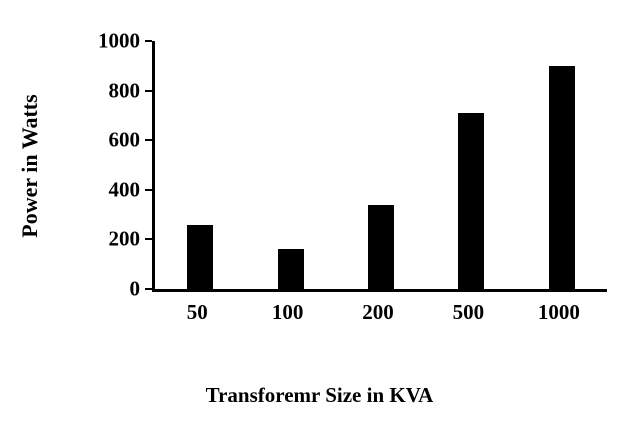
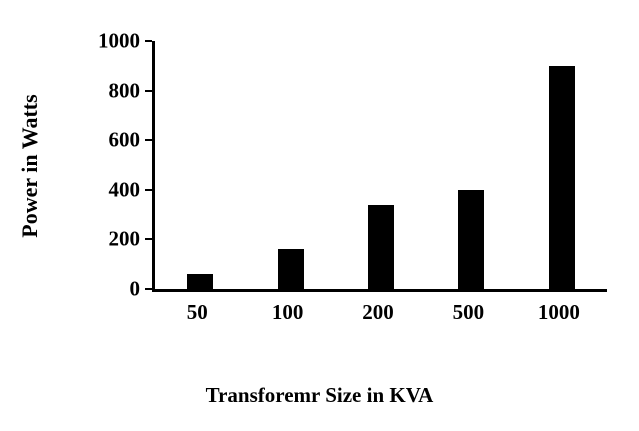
50: 260 -> 60
500: 710 -> 400
